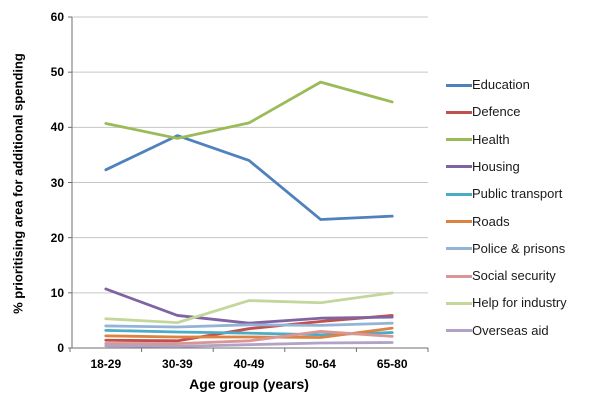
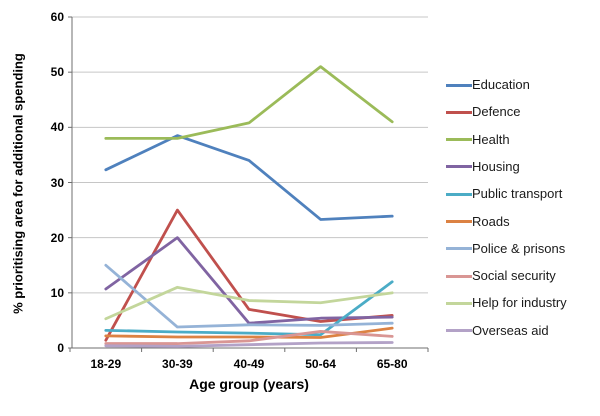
Health/18-29: 41 -> 38
Police & prisons/18-29: 4 -> 15
Defence/30-39: 1 -> 25
Housing/30-39: 6 -> 20
Help for industry/30-39: 5 -> 11
Defence/40-49: 4 -> 7
Health/50-64: 48 -> 51
Health/65-80: 45 -> 41
Public transport/65-80: 3 -> 12
